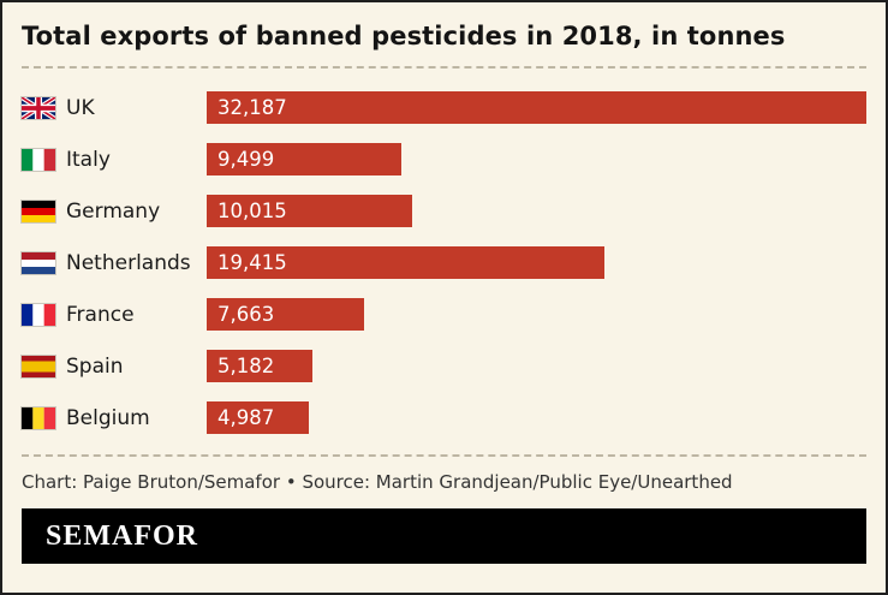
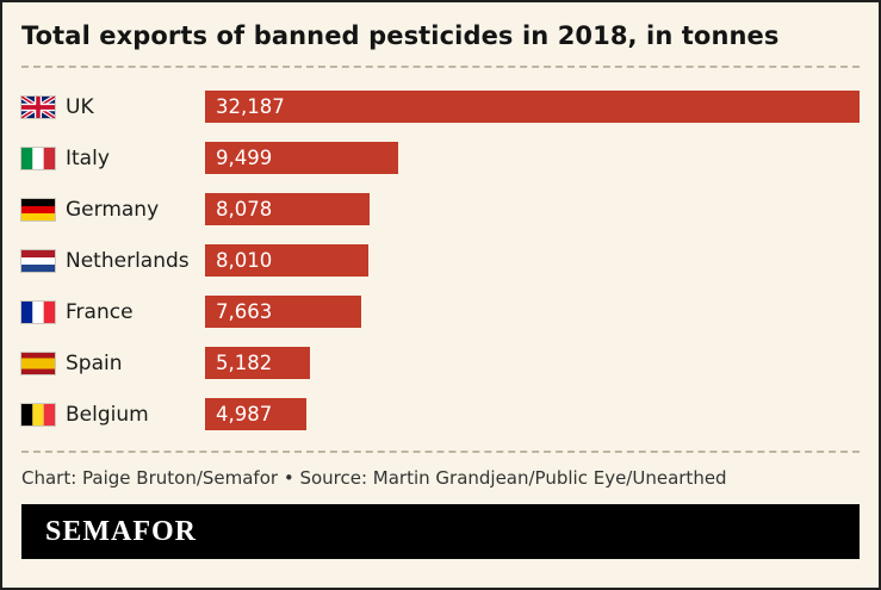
Germany: 10,015 -> 8,078
Netherlands: 19,415 -> 8,010
